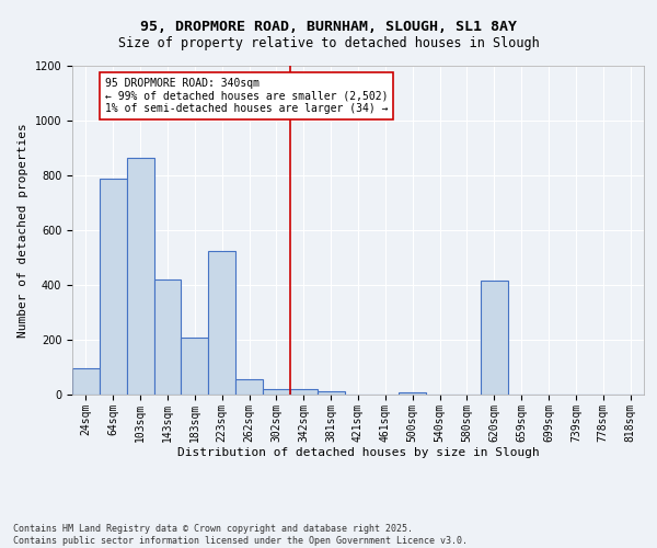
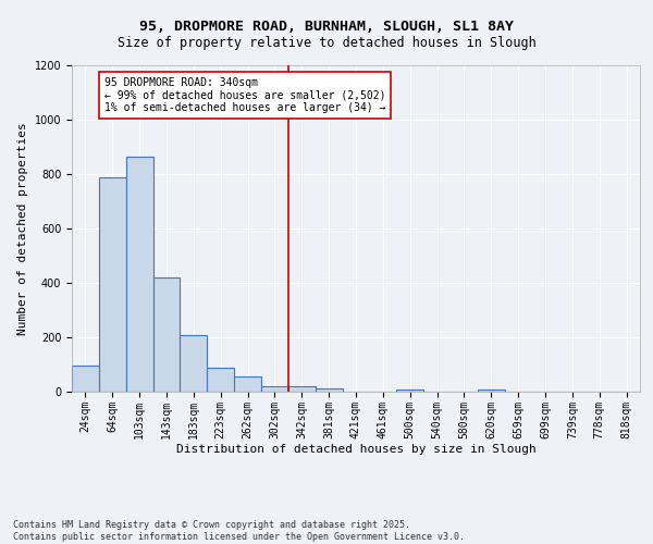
223sqm: 525 -> 90
620sqm: 415 -> 10
